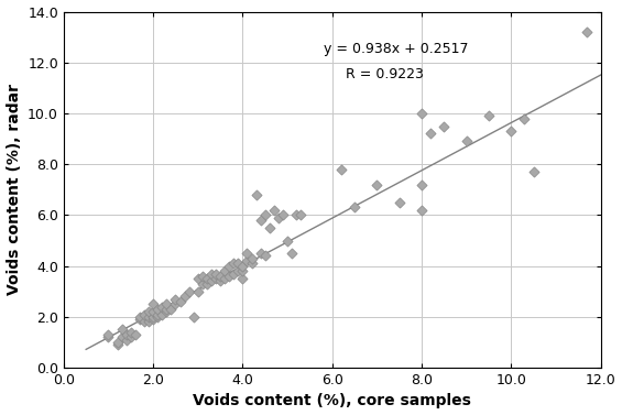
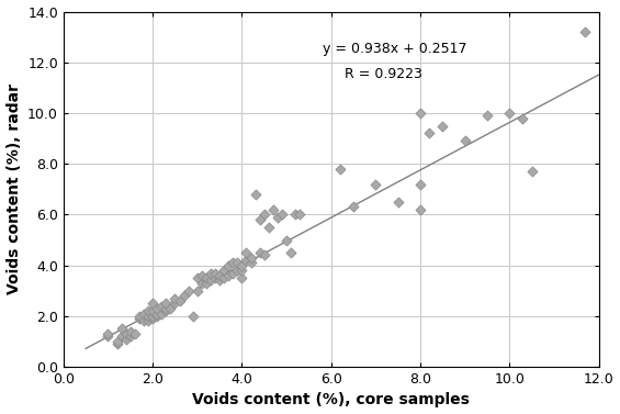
10.0: 9.3 -> 10.0
